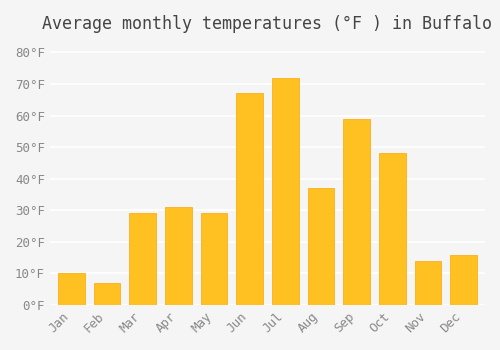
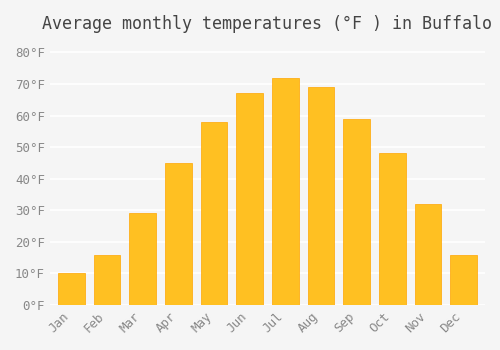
Feb: 7°F -> 16°F
Apr: 31°F -> 45°F
May: 29°F -> 58°F
Aug: 37°F -> 69°F
Nov: 14°F -> 32°F
